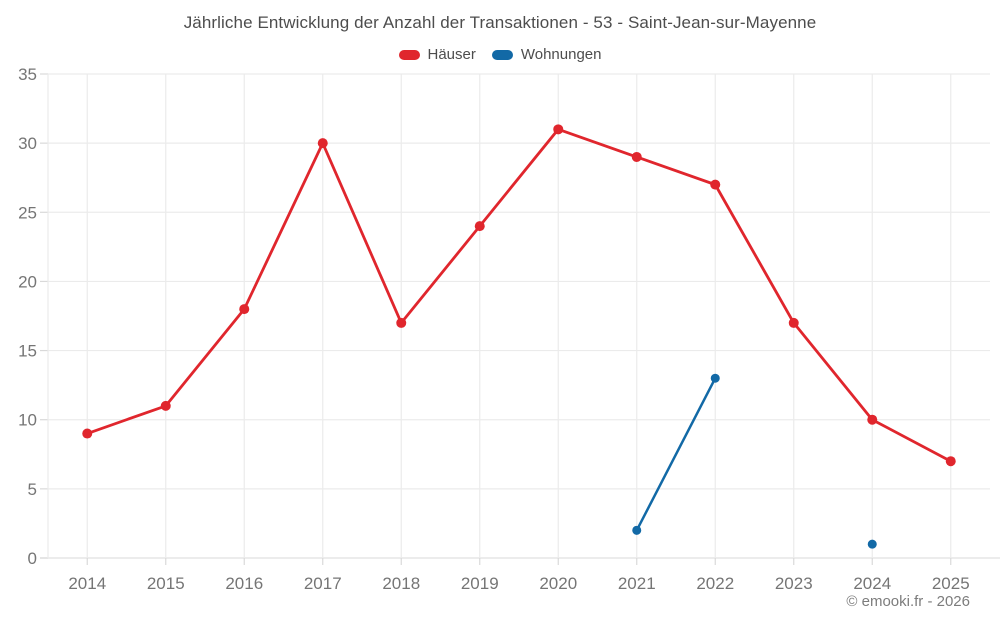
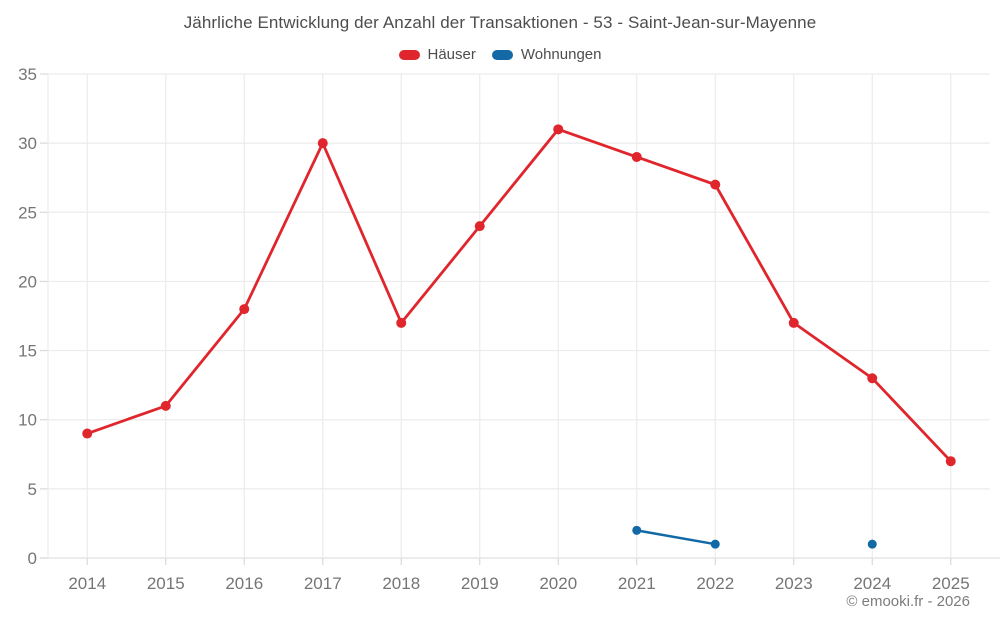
Wohnungen/2022: 13 -> 1
Häuser/2024: 10 -> 13
